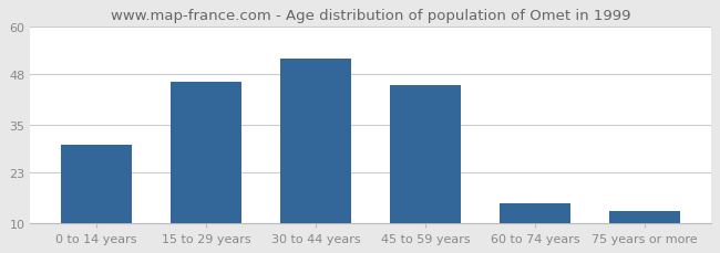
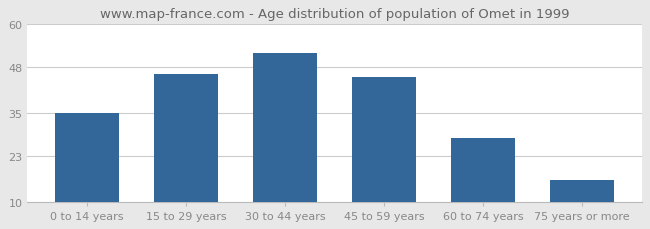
0 to 14 years: 30 -> 35
60 to 74 years: 15 -> 28
75 years or more: 13 -> 16
